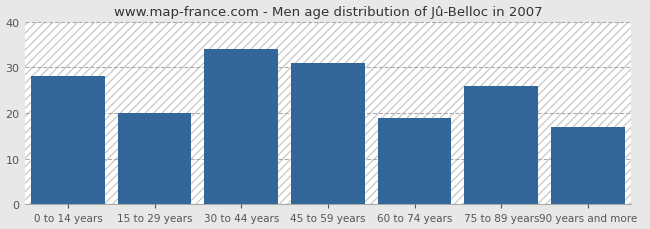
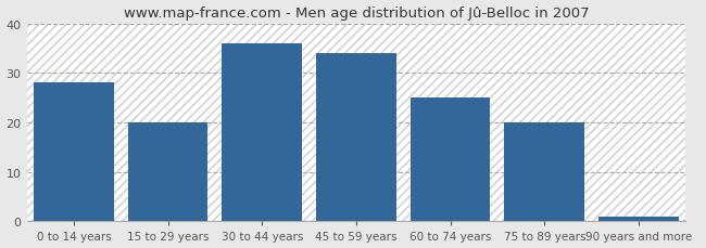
30 to 44 years: 34 -> 36
45 to 59 years: 31 -> 34
60 to 74 years: 19 -> 25
75 to 89 years: 26 -> 20
90 years and more: 17 -> 1
